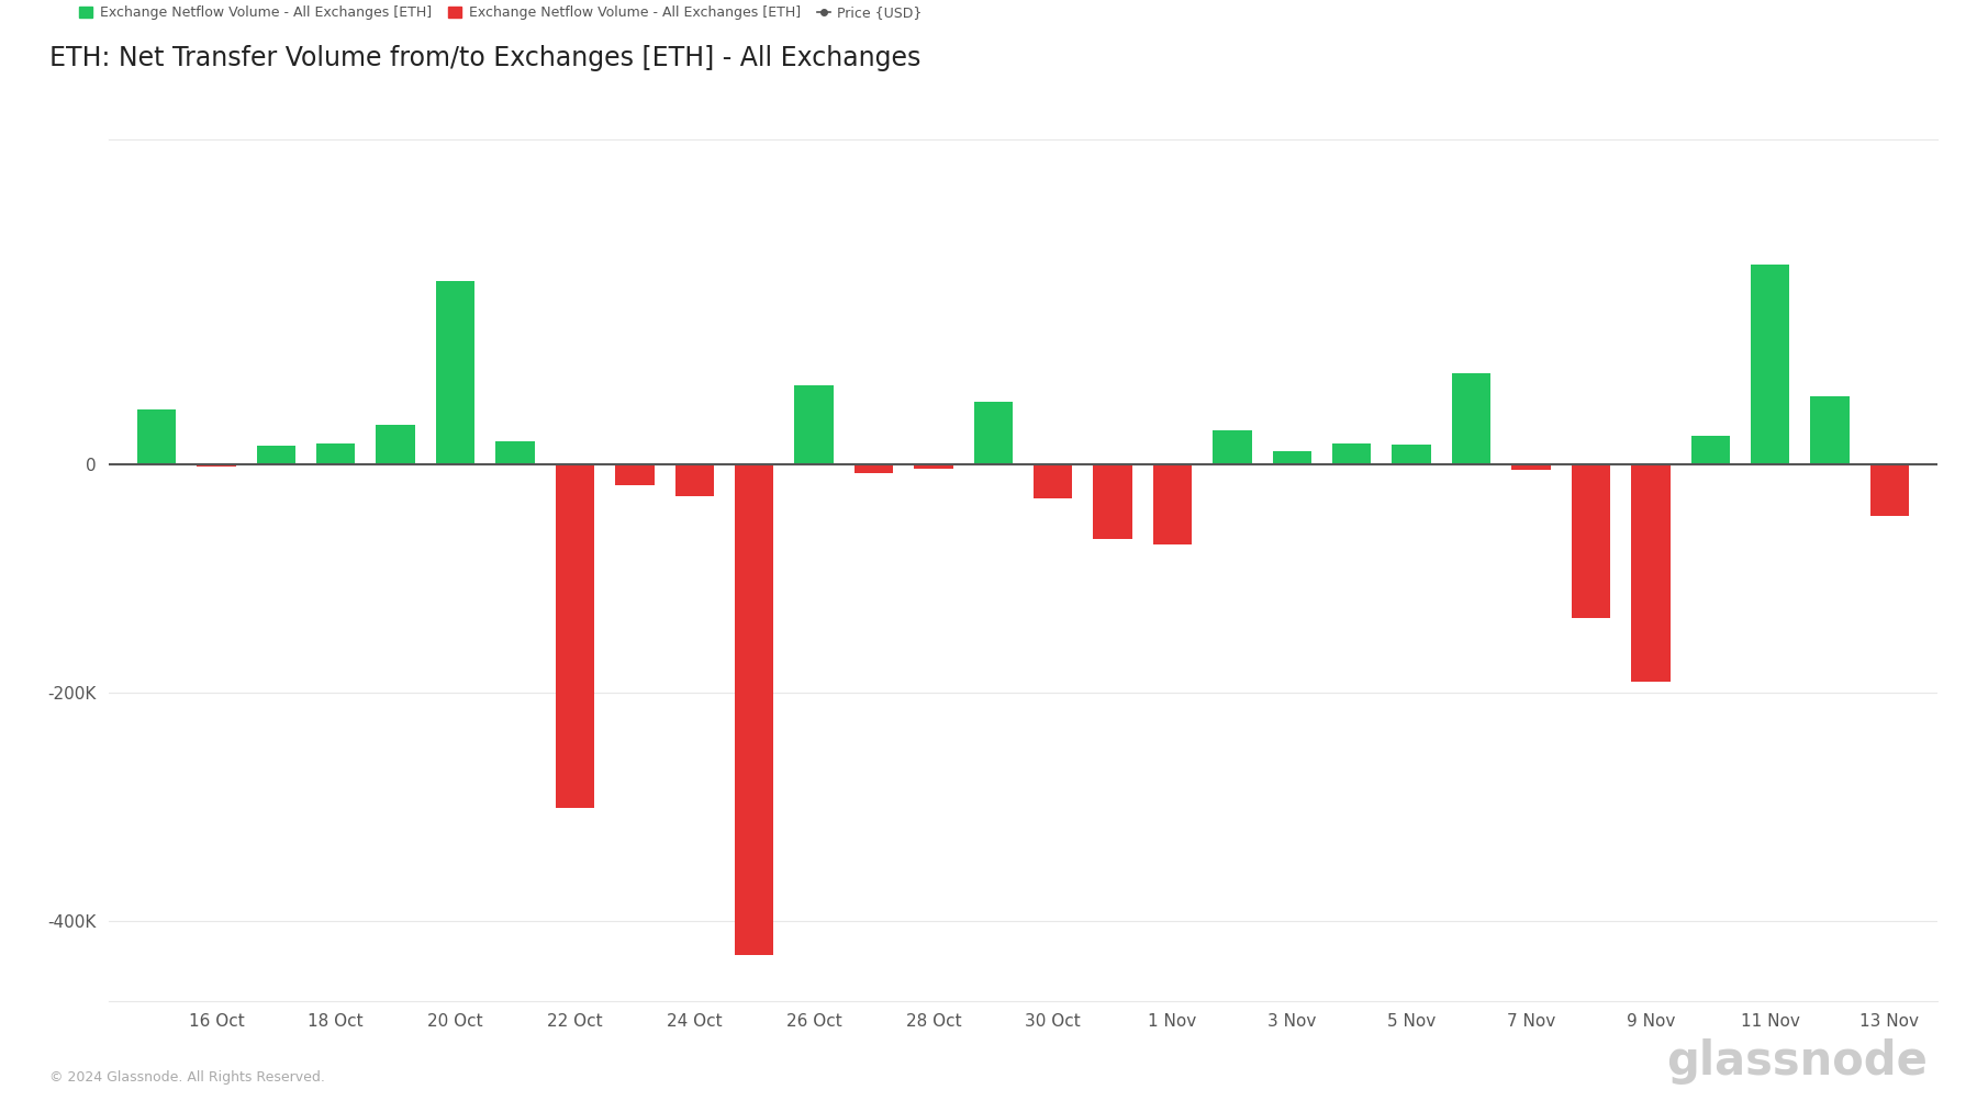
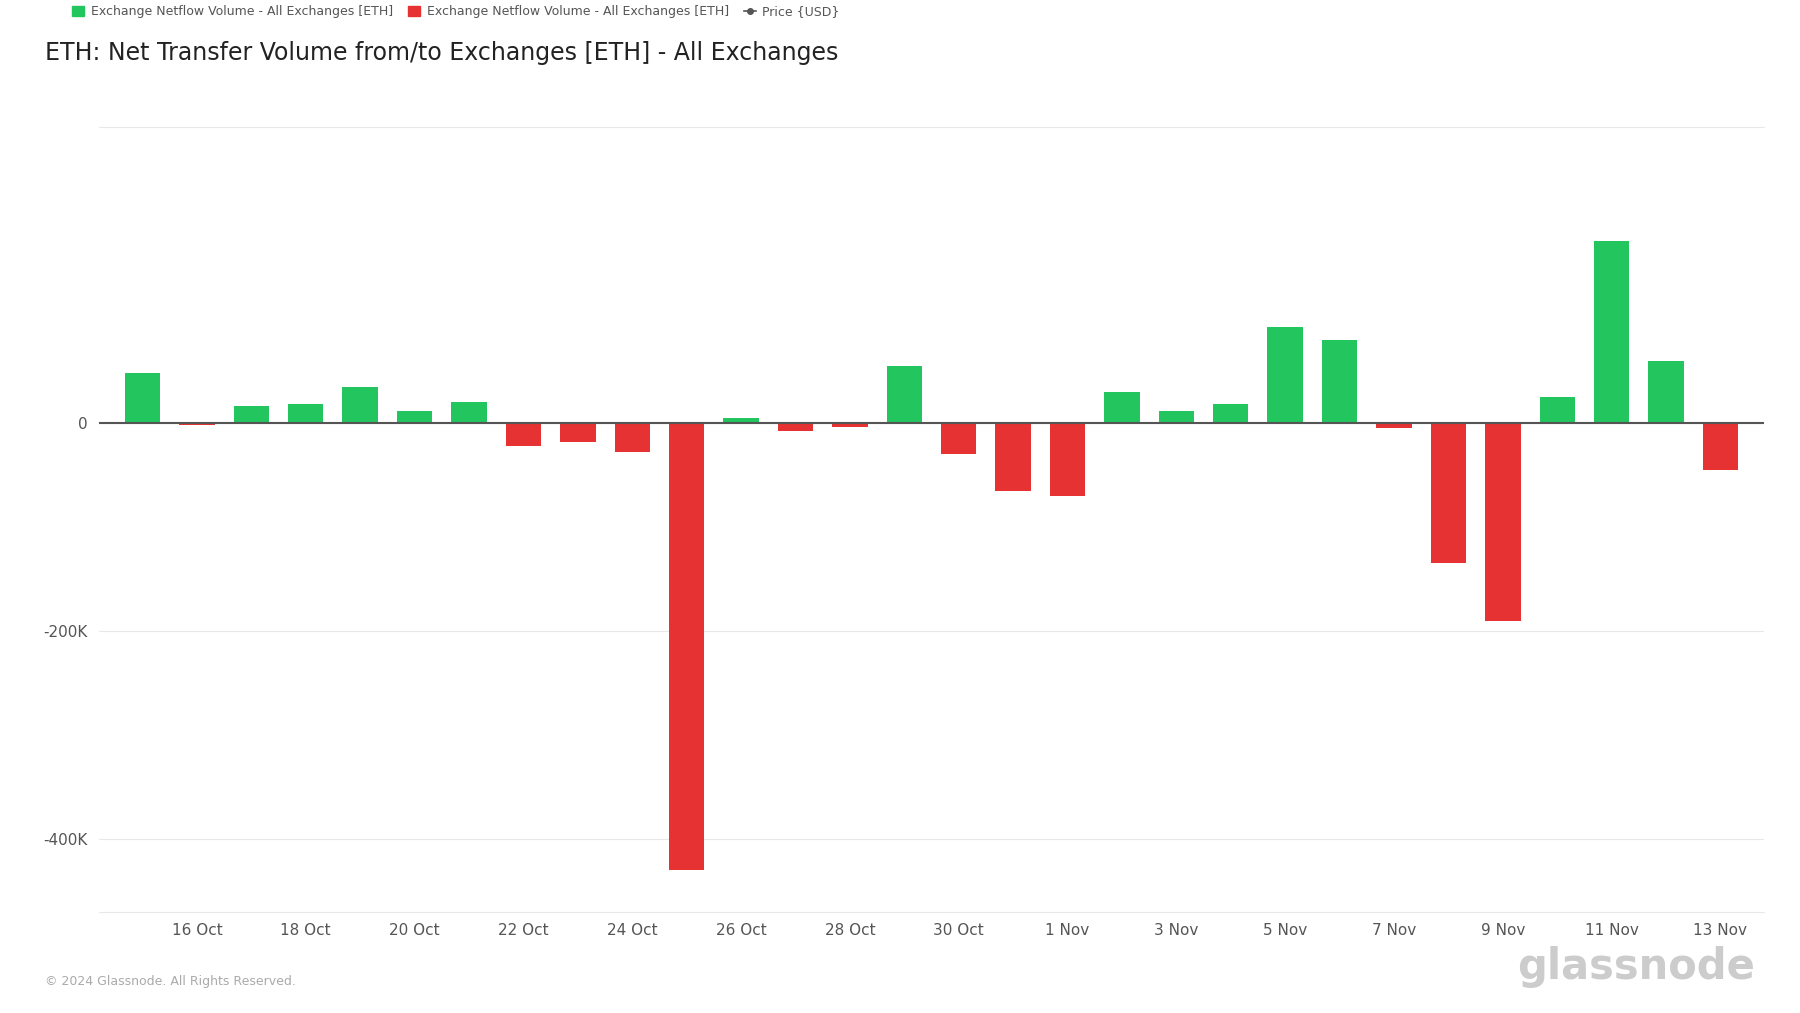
20 Oct: 161K -> 12K
22 Oct: -301K -> -22K
26 Oct: 69K -> 5K
5 Nov: 17K -> 92K
